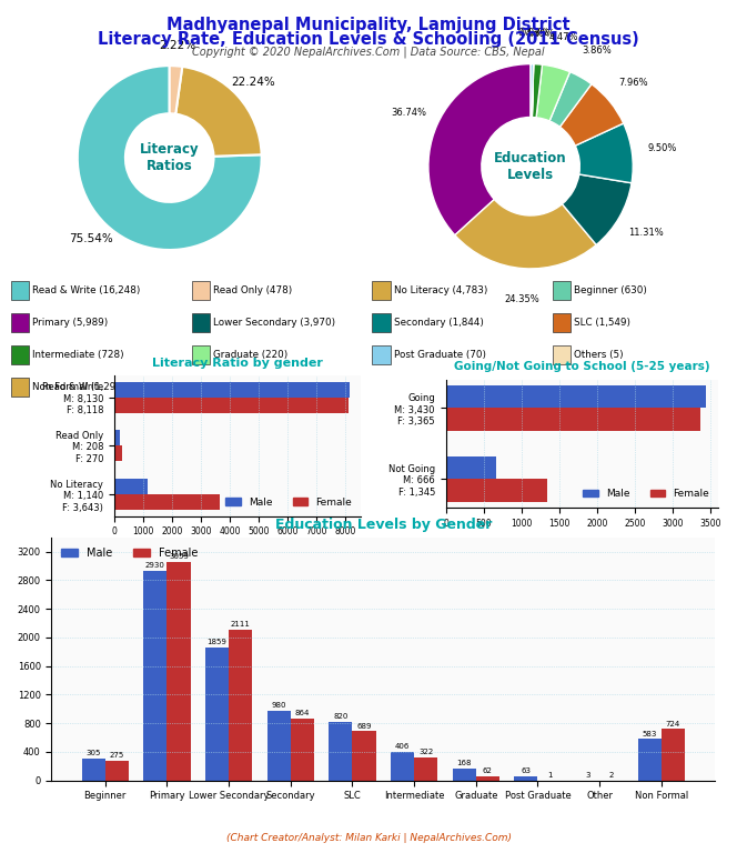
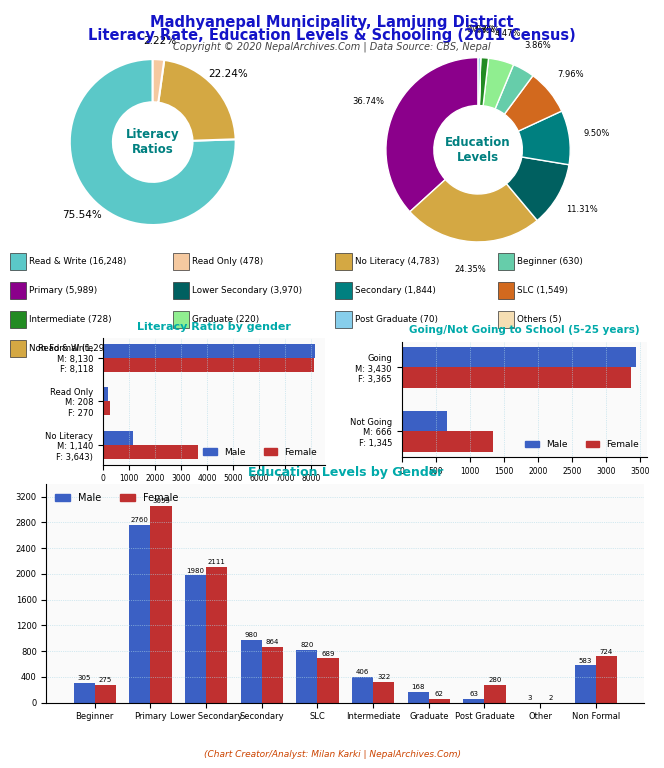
Education Levels by Gender/Male/Primary: 2930 -> 2760
Education Levels by Gender/Male/Lower Secondary: 1860 -> 1980
Education Levels by Gender/Female/Post Graduate: 0 -> 280
